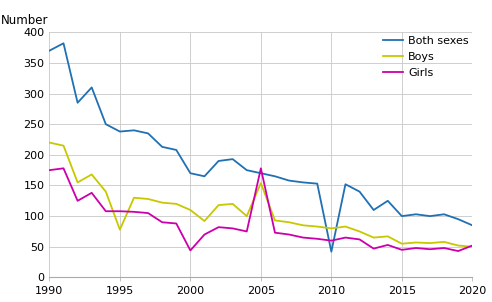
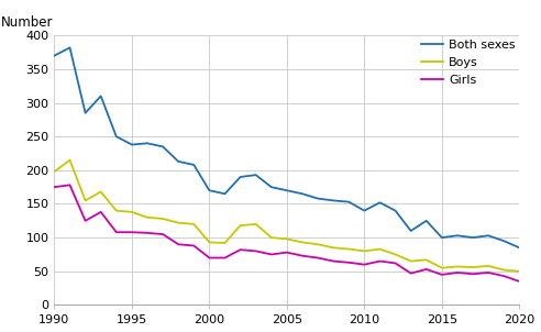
Boys/1990: 220 -> 198
Boys/1995: 78 -> 138
Boys/2000: 110 -> 93
Girls/2000: 44 -> 70
Boys/2005: 154 -> 98
Girls/2005: 178 -> 78
Both sexes/2010: 42 -> 140
Girls/2020: 52 -> 35
